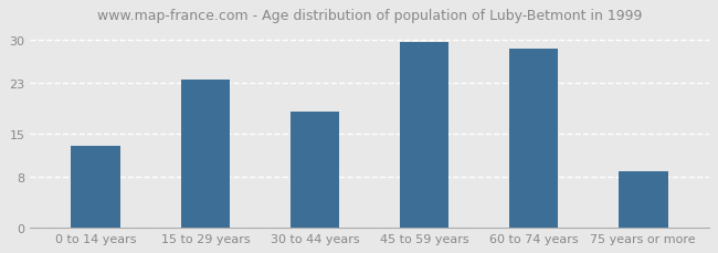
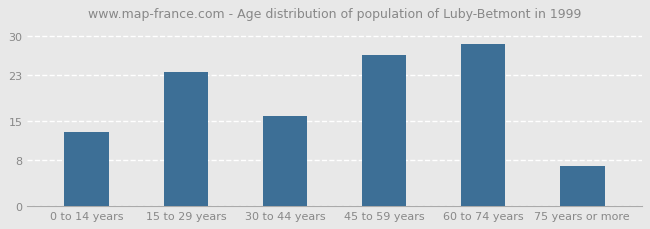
30 to 44 years: 18.5 -> 15.8
45 to 59 years: 29.5 -> 26.6
75 years or more: 9.0 -> 7.0
